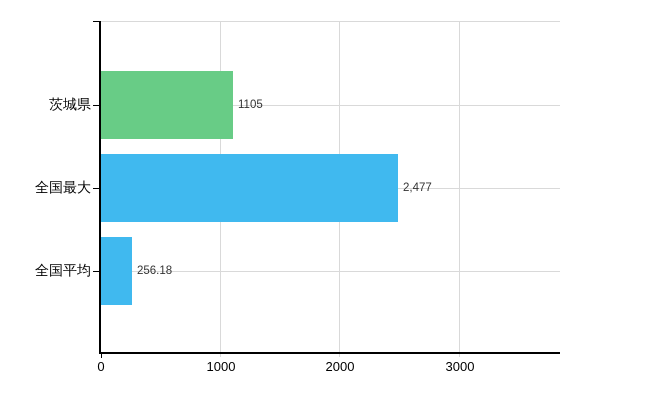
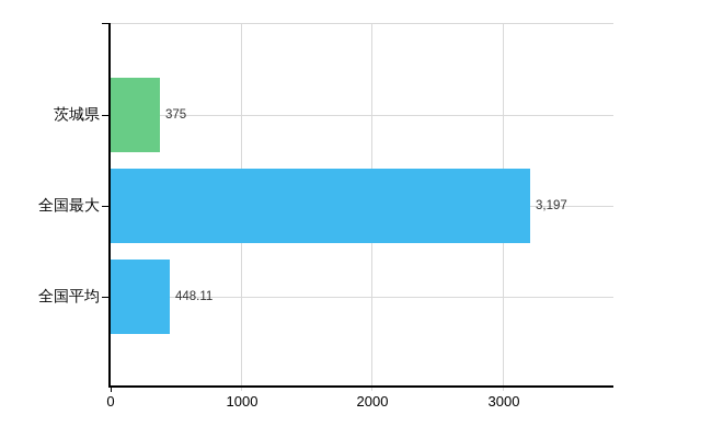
茨城県: 1105 -> 375
全国最大: 2,477 -> 3,197
全国平均: 256.18 -> 448.11
